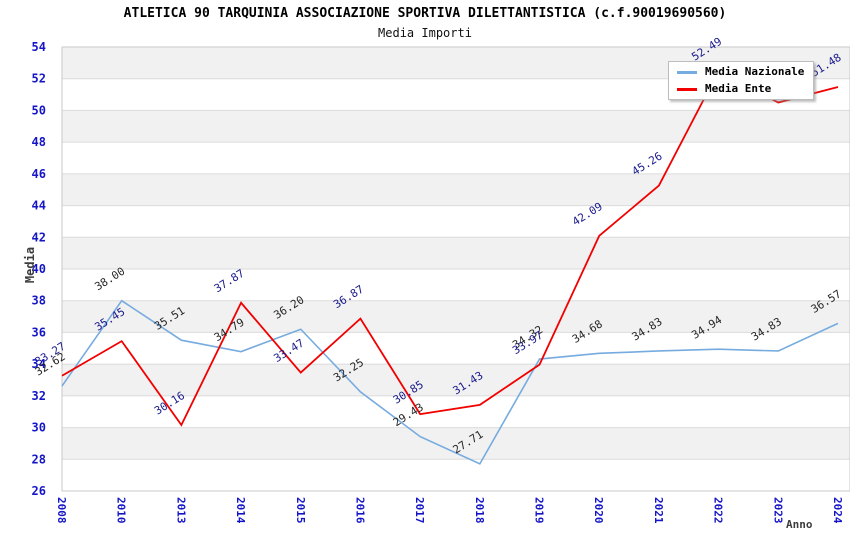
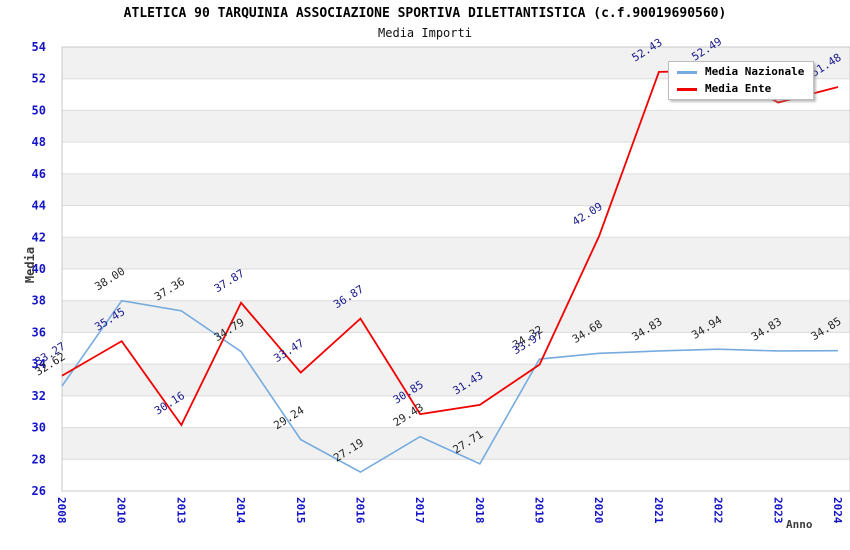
Media Nazionale/2013: 35.51 -> 37.36
Media Nazionale/2015: 36.20 -> 29.24
Media Nazionale/2016: 32.25 -> 27.19
Media Ente/2021: 45.26 -> 52.43
Media Nazionale/2024: 36.57 -> 34.85
